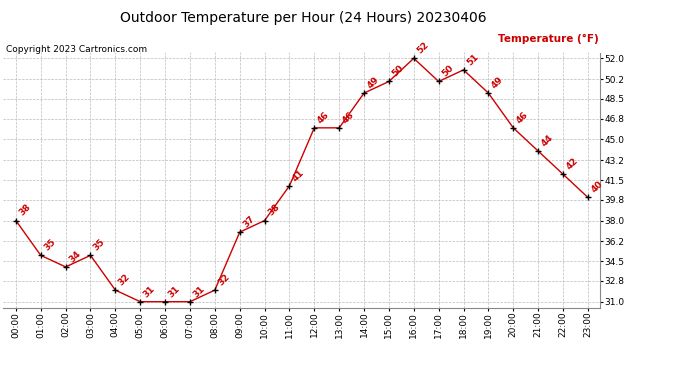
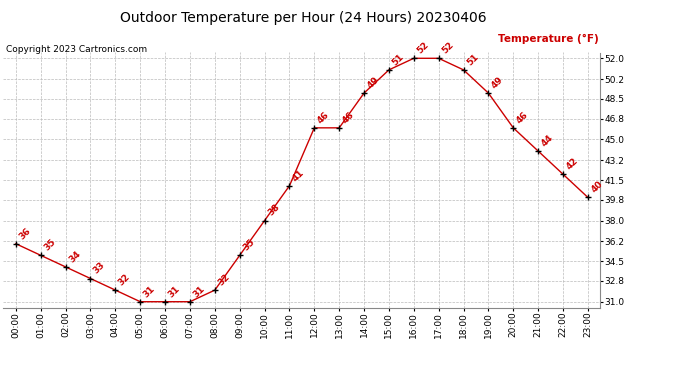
00:00: 38 -> 36
03:00: 35 -> 33
09:00: 37 -> 35
15:00: 50 -> 51
17:00: 50 -> 52
